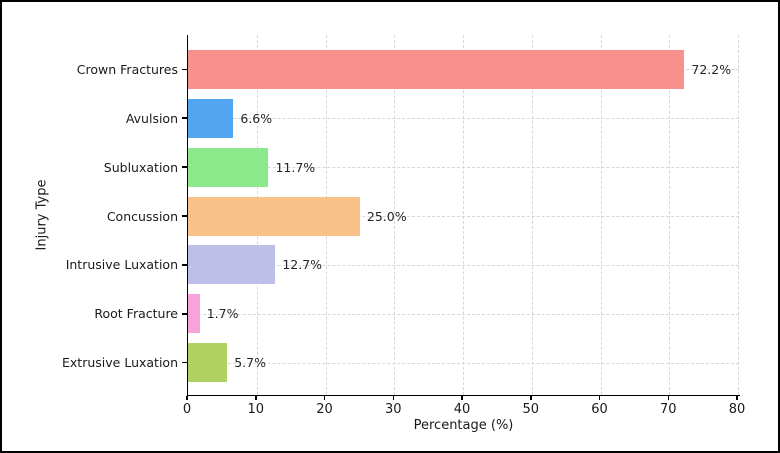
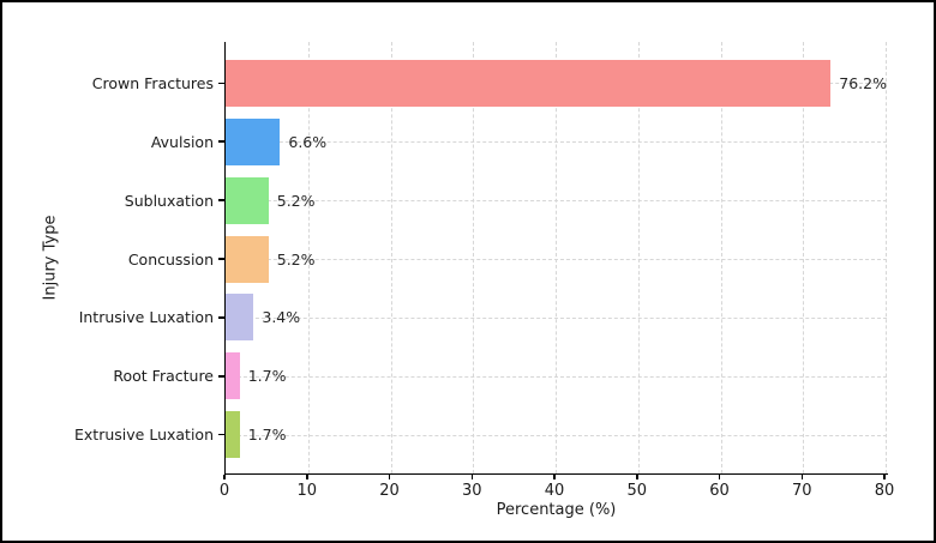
Crown Fractures: 72.2% -> 76.2%
Subluxation: 11.7% -> 5.2%
Concussion: 25.0% -> 5.2%
Intrusive Luxation: 12.7% -> 3.4%
Extrusive Luxation: 5.7% -> 1.7%
